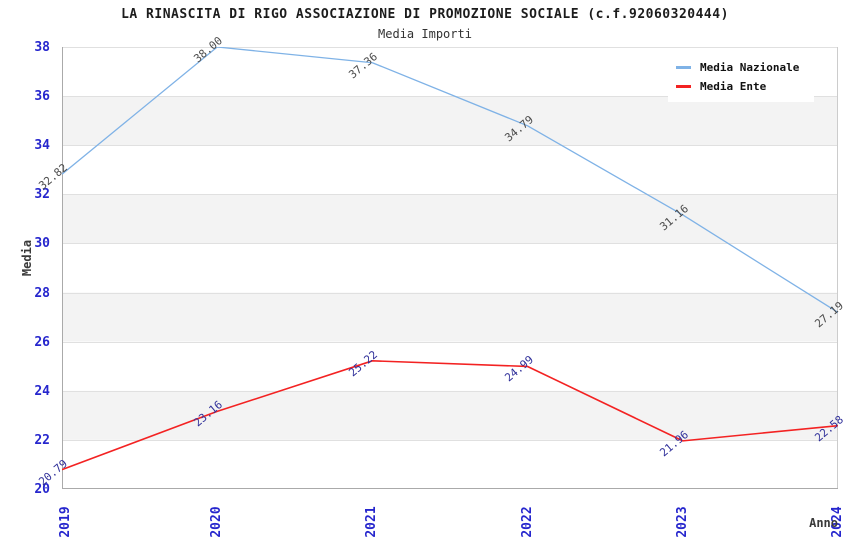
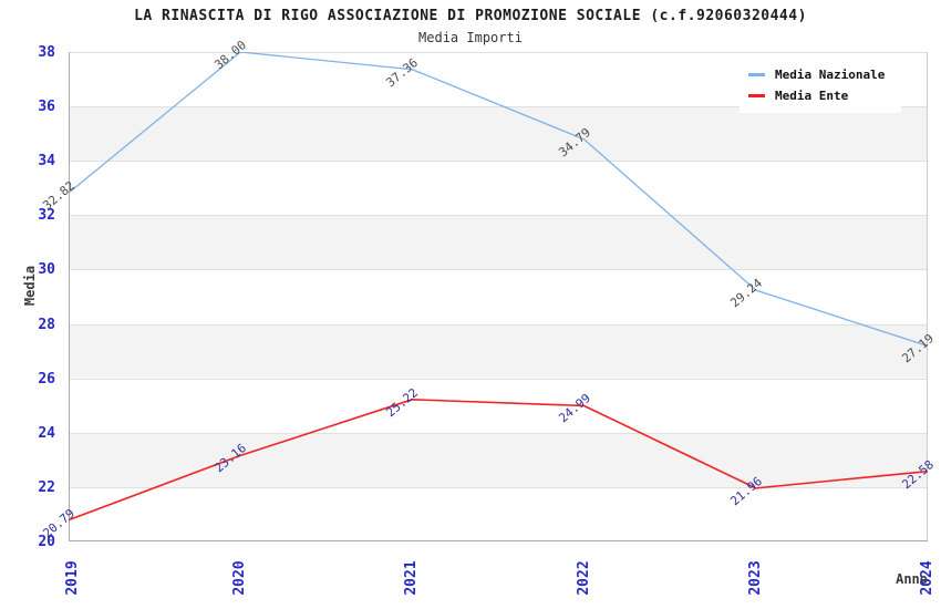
Media Nazionale/2023: 31.16 -> 29.24
